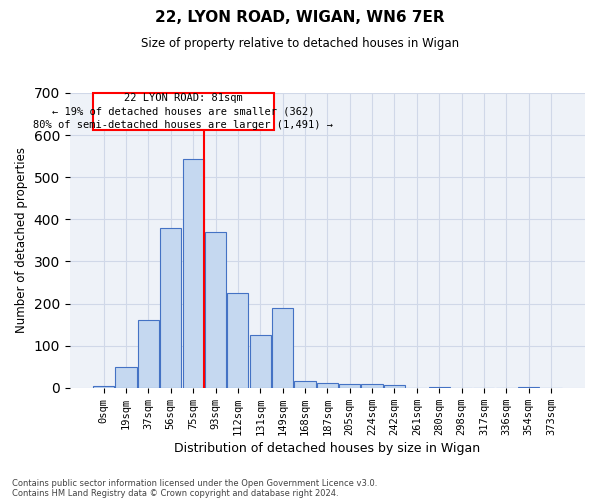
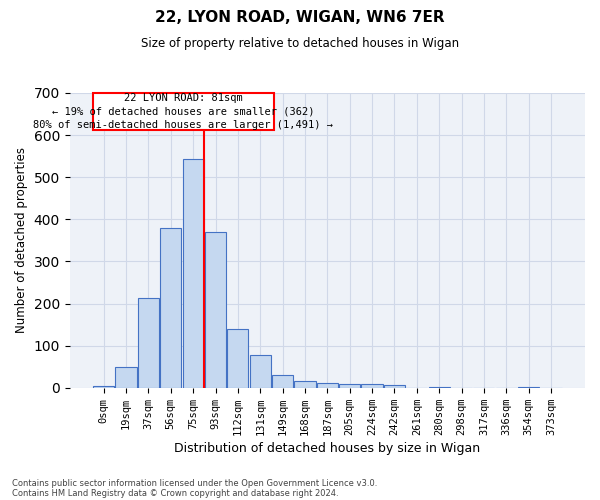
37sqm: 160 -> 213
112sqm: 225 -> 140
131sqm: 125 -> 77
149sqm: 190 -> 30
